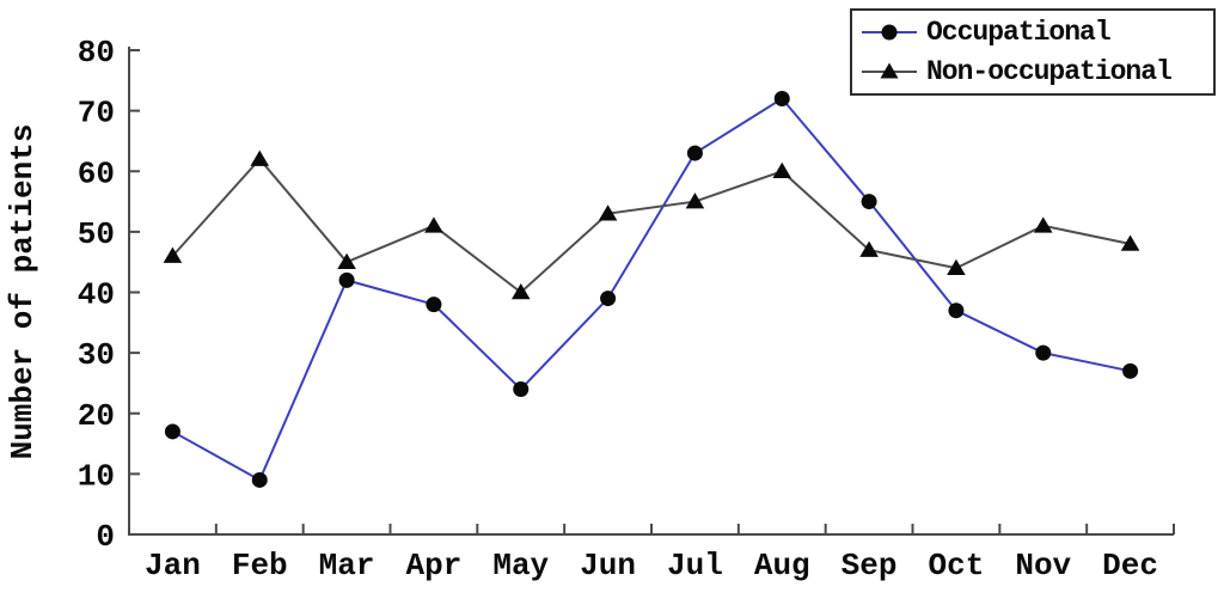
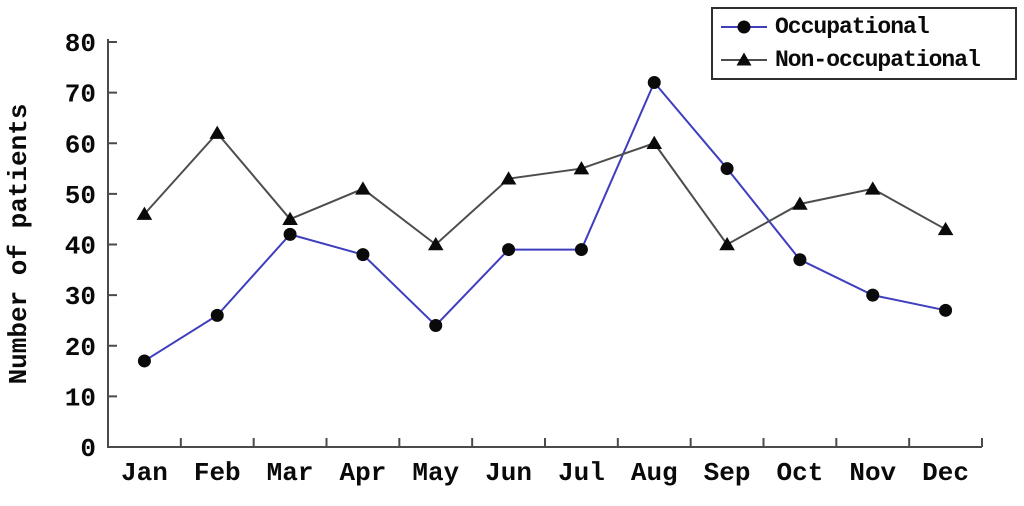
Occupational/Feb: 9 -> 26
Occupational/Jul: 63 -> 39
Non-occupational/Sep: 47 -> 40
Non-occupational/Oct: 44 -> 48
Non-occupational/Dec: 48 -> 43
